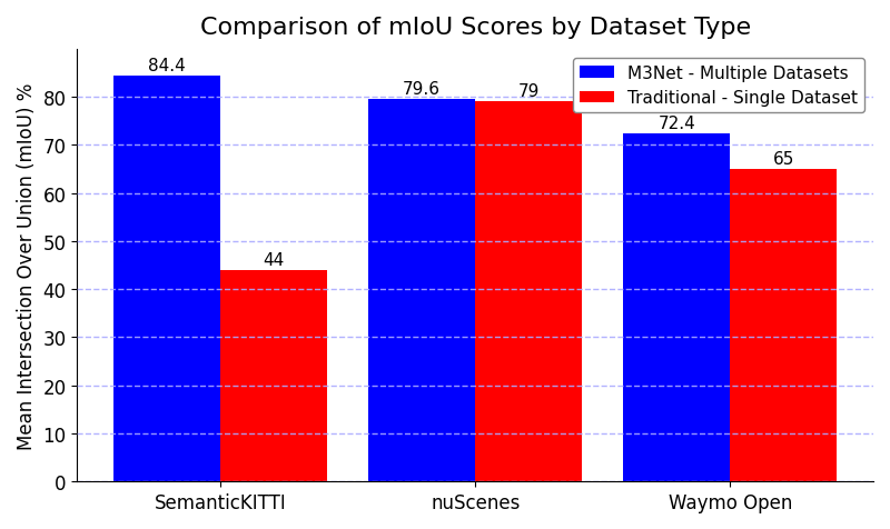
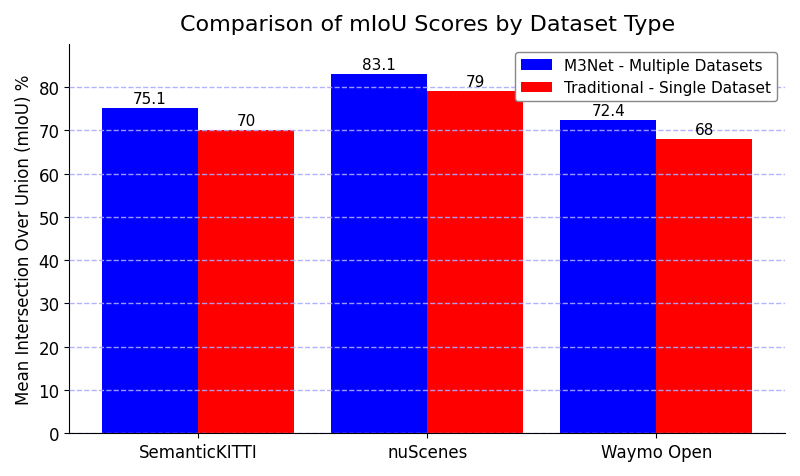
M3Net - Multiple Datasets/SemanticKITTI: 84.4 -> 75.1
Traditional - Single Dataset/SemanticKITTI: 44 -> 70
M3Net - Multiple Datasets/nuScenes: 79.6 -> 83.1
Traditional - Single Dataset/Waymo Open: 65 -> 68
